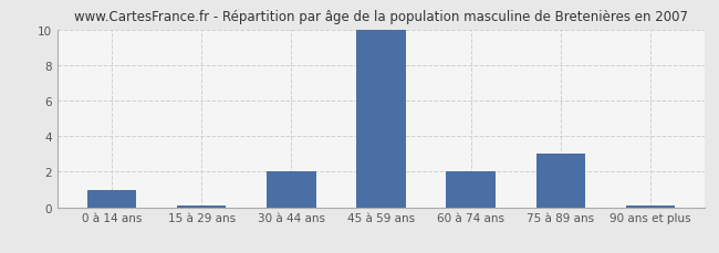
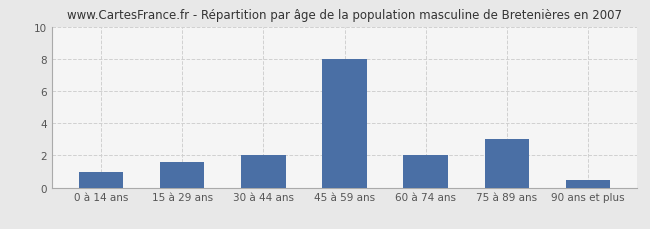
15 à 29 ans: 0.1 -> 1.6
45 à 59 ans: 10.0 -> 8.0
90 ans et plus: 0.1 -> 0.5
